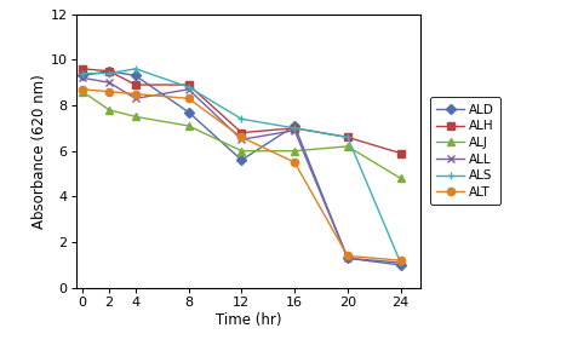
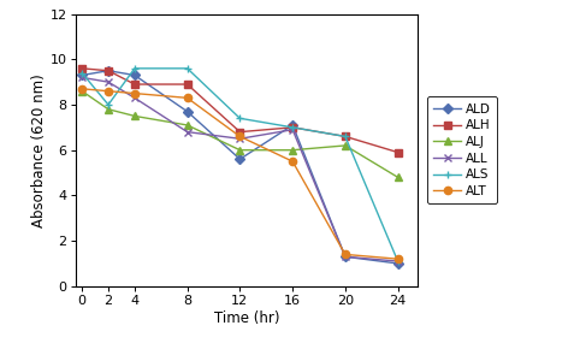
ALS/2: 9.4 -> 8.0
ALL/8: 8.7 -> 6.8
ALS/8: 8.8 -> 9.6
